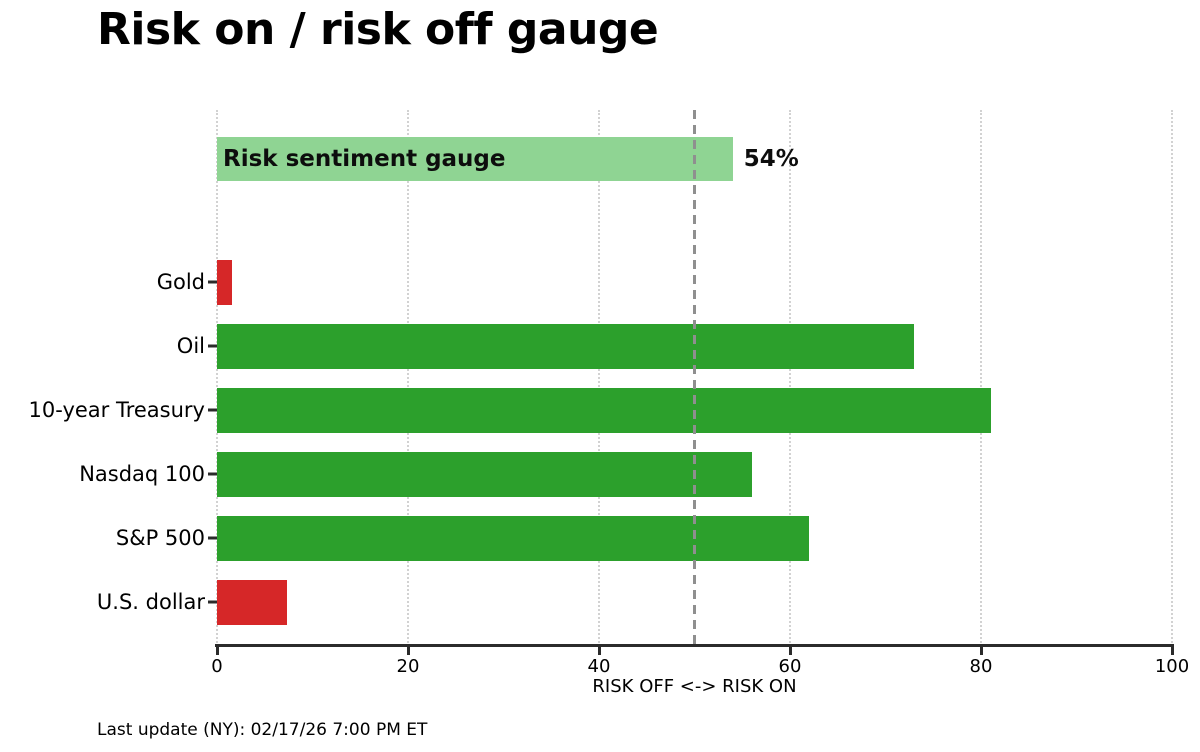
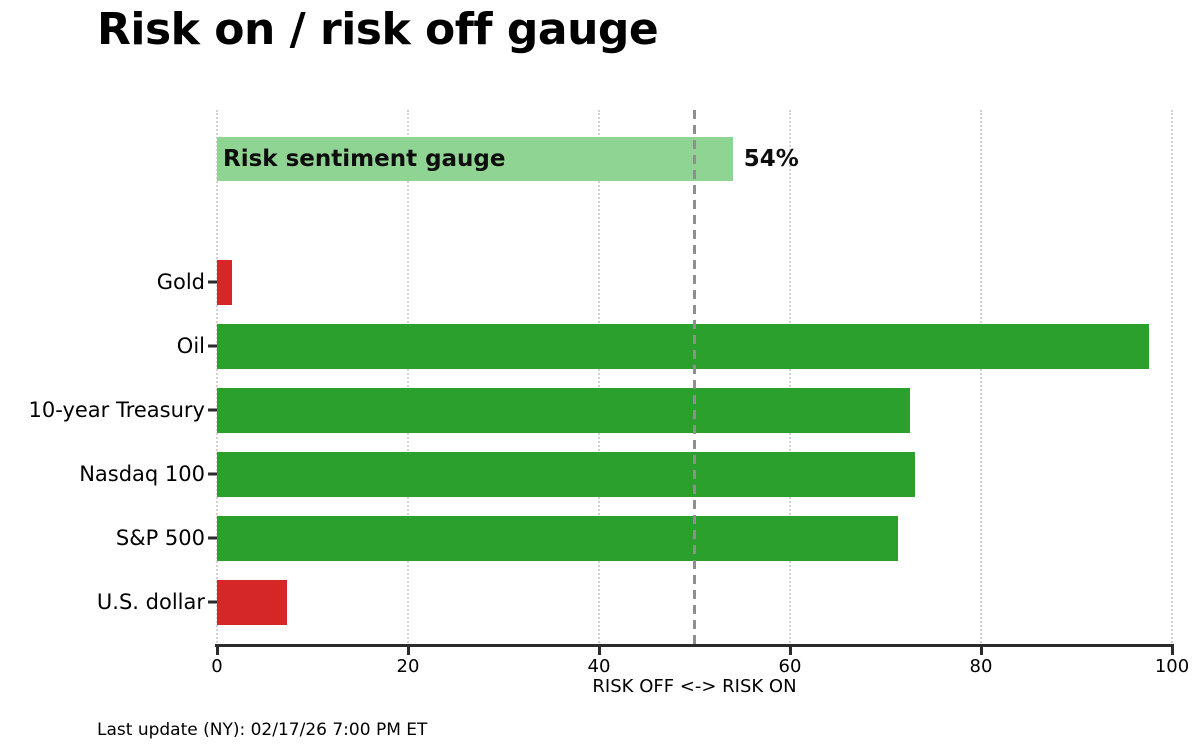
Oil: 73 -> 98
10-year Treasury: 81 -> 73
Nasdaq 100: 56 -> 73
S&P 500: 62 -> 71
